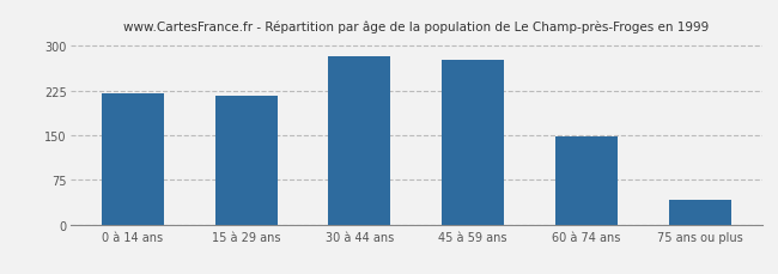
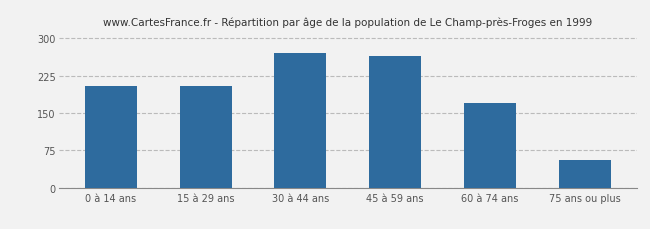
0 à 14 ans: 220 -> 205
15 à 29 ans: 216 -> 205
30 à 44 ans: 283 -> 270
45 à 59 ans: 277 -> 265
60 à 74 ans: 149 -> 170
75 ans ou plus: 42 -> 55
